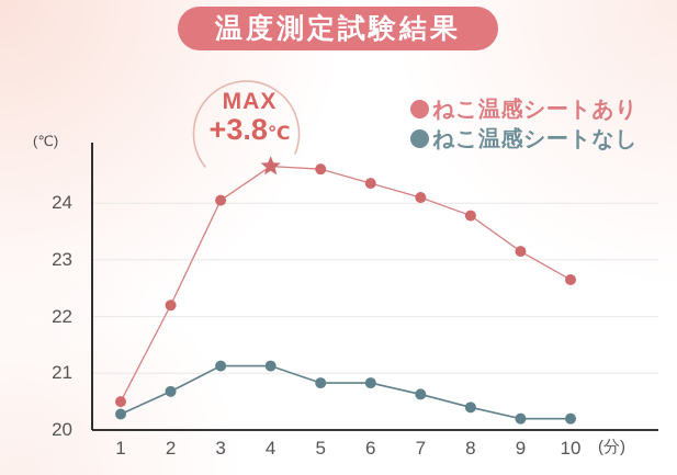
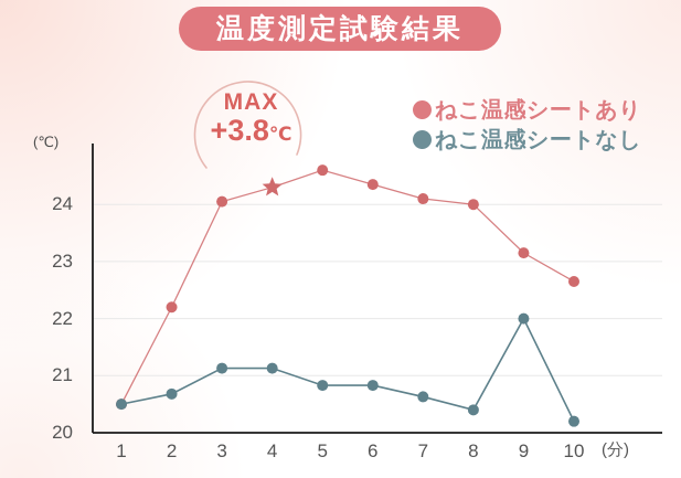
ねこ温感シートなし/1: 20.3 -> 20.5
ねこ温感シートあり/4: 24.6 -> 24.3
ねこ温感シートあり/8: 23.8 -> 24.0
ねこ温感シートなし/9: 20.2 -> 22.0
